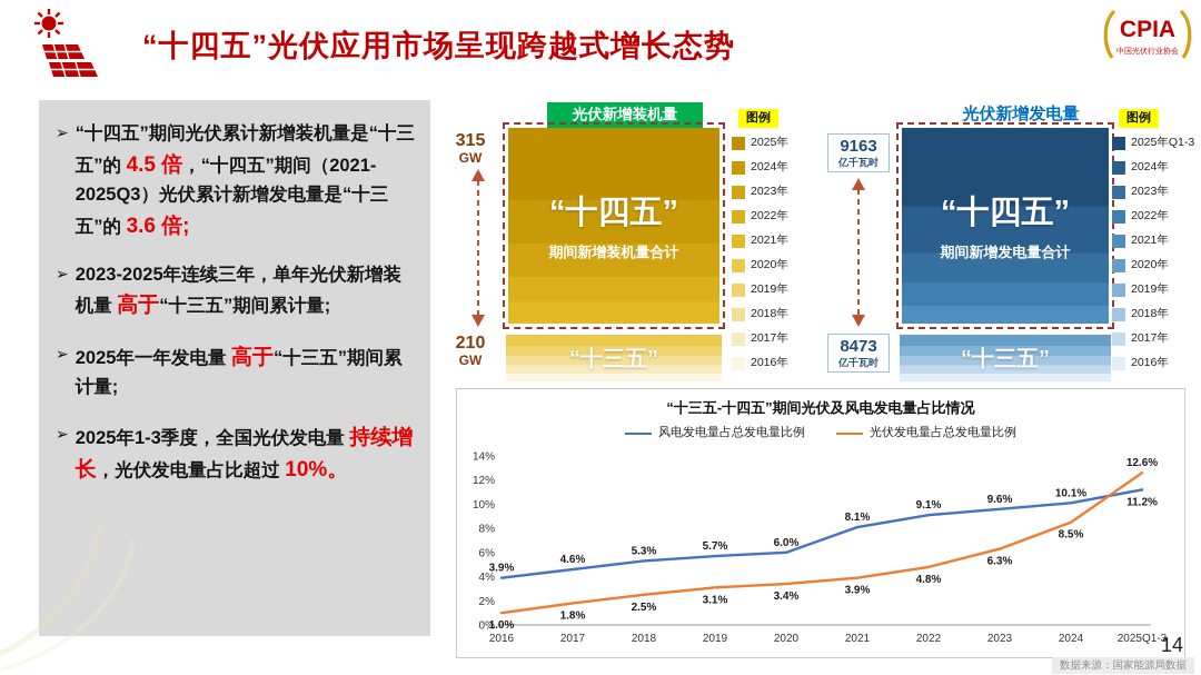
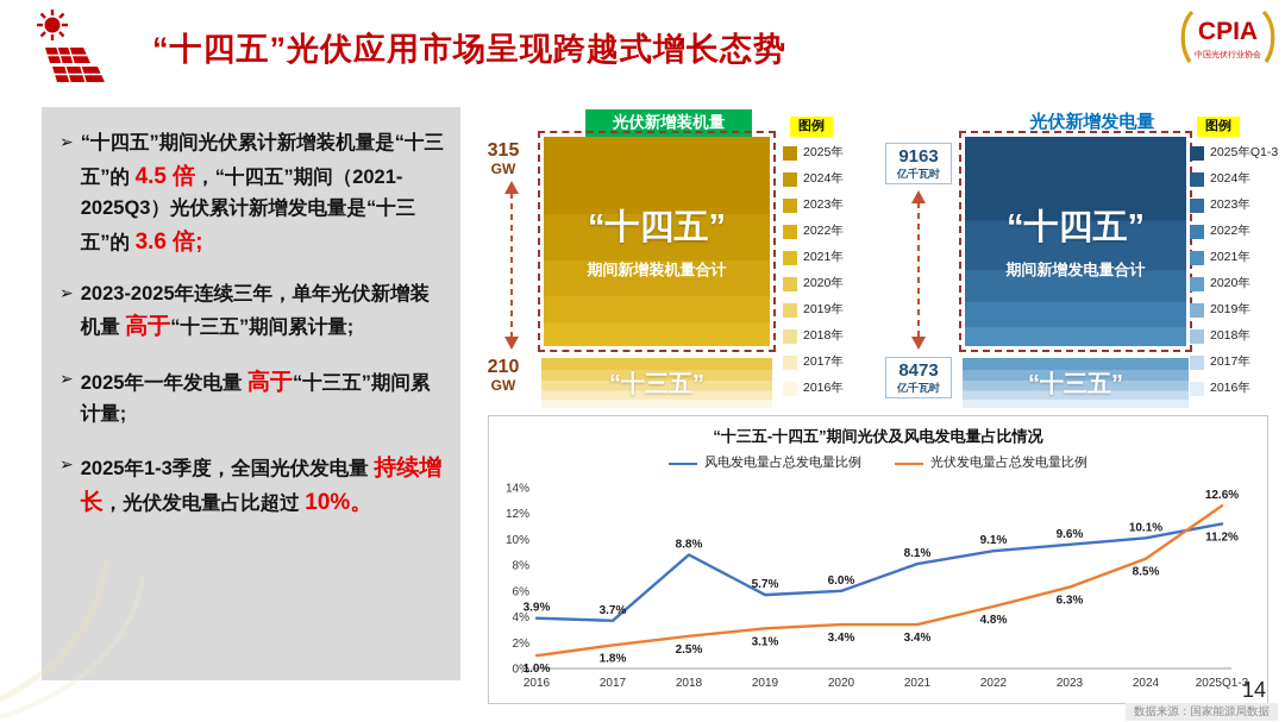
“十三五-十四五”期间光伏及风电发电量占比情况/风电发电量占总发电量比例/2017: 4.6% -> 3.7%
“十三五-十四五”期间光伏及风电发电量占比情况/风电发电量占总发电量比例/2018: 5.3% -> 8.8%
“十三五-十四五”期间光伏及风电发电量占比情况/光伏发电量占总发电量比例/2021: 3.9% -> 3.4%
